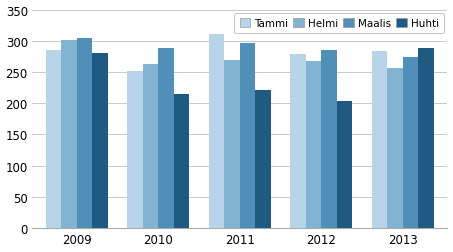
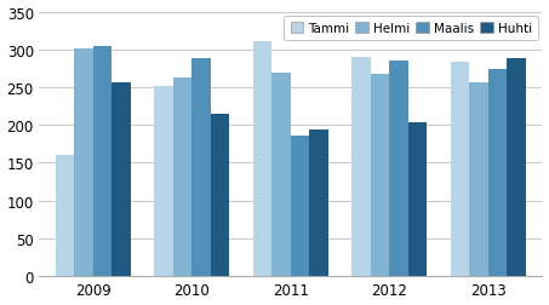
Tammi/2009: 285 -> 160
Huhti/2009: 281 -> 256
Maalis/2011: 296 -> 186
Huhti/2011: 221 -> 194
Tammi/2012: 278 -> 290
